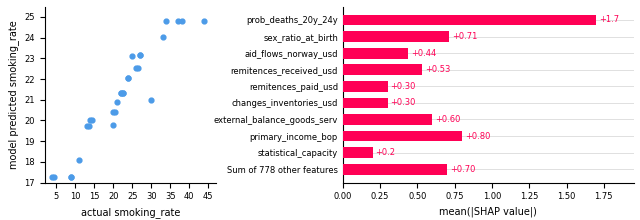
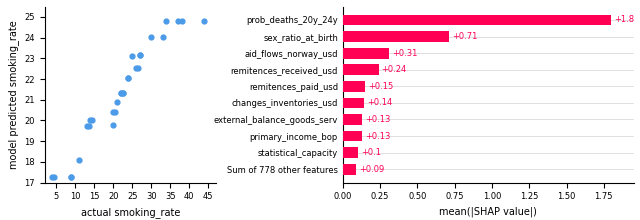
30: 21.00 -> 24.05
prob_deaths_20y_24y: +1.7 -> +1.8
aid_flows_norway_usd: +0.44 -> +0.31
remitences_received_usd: +0.53 -> +0.24
remitences_paid_usd: +0.30 -> +0.15
changes_inventories_usd: +0.30 -> +0.14
external_balance_goods_serv: +0.60 -> +0.13
primary_income_bop: +0.80 -> +0.13
statistical_capacity: +0.2 -> +0.1
Sum of 778 other features: +0.70 -> +0.09
